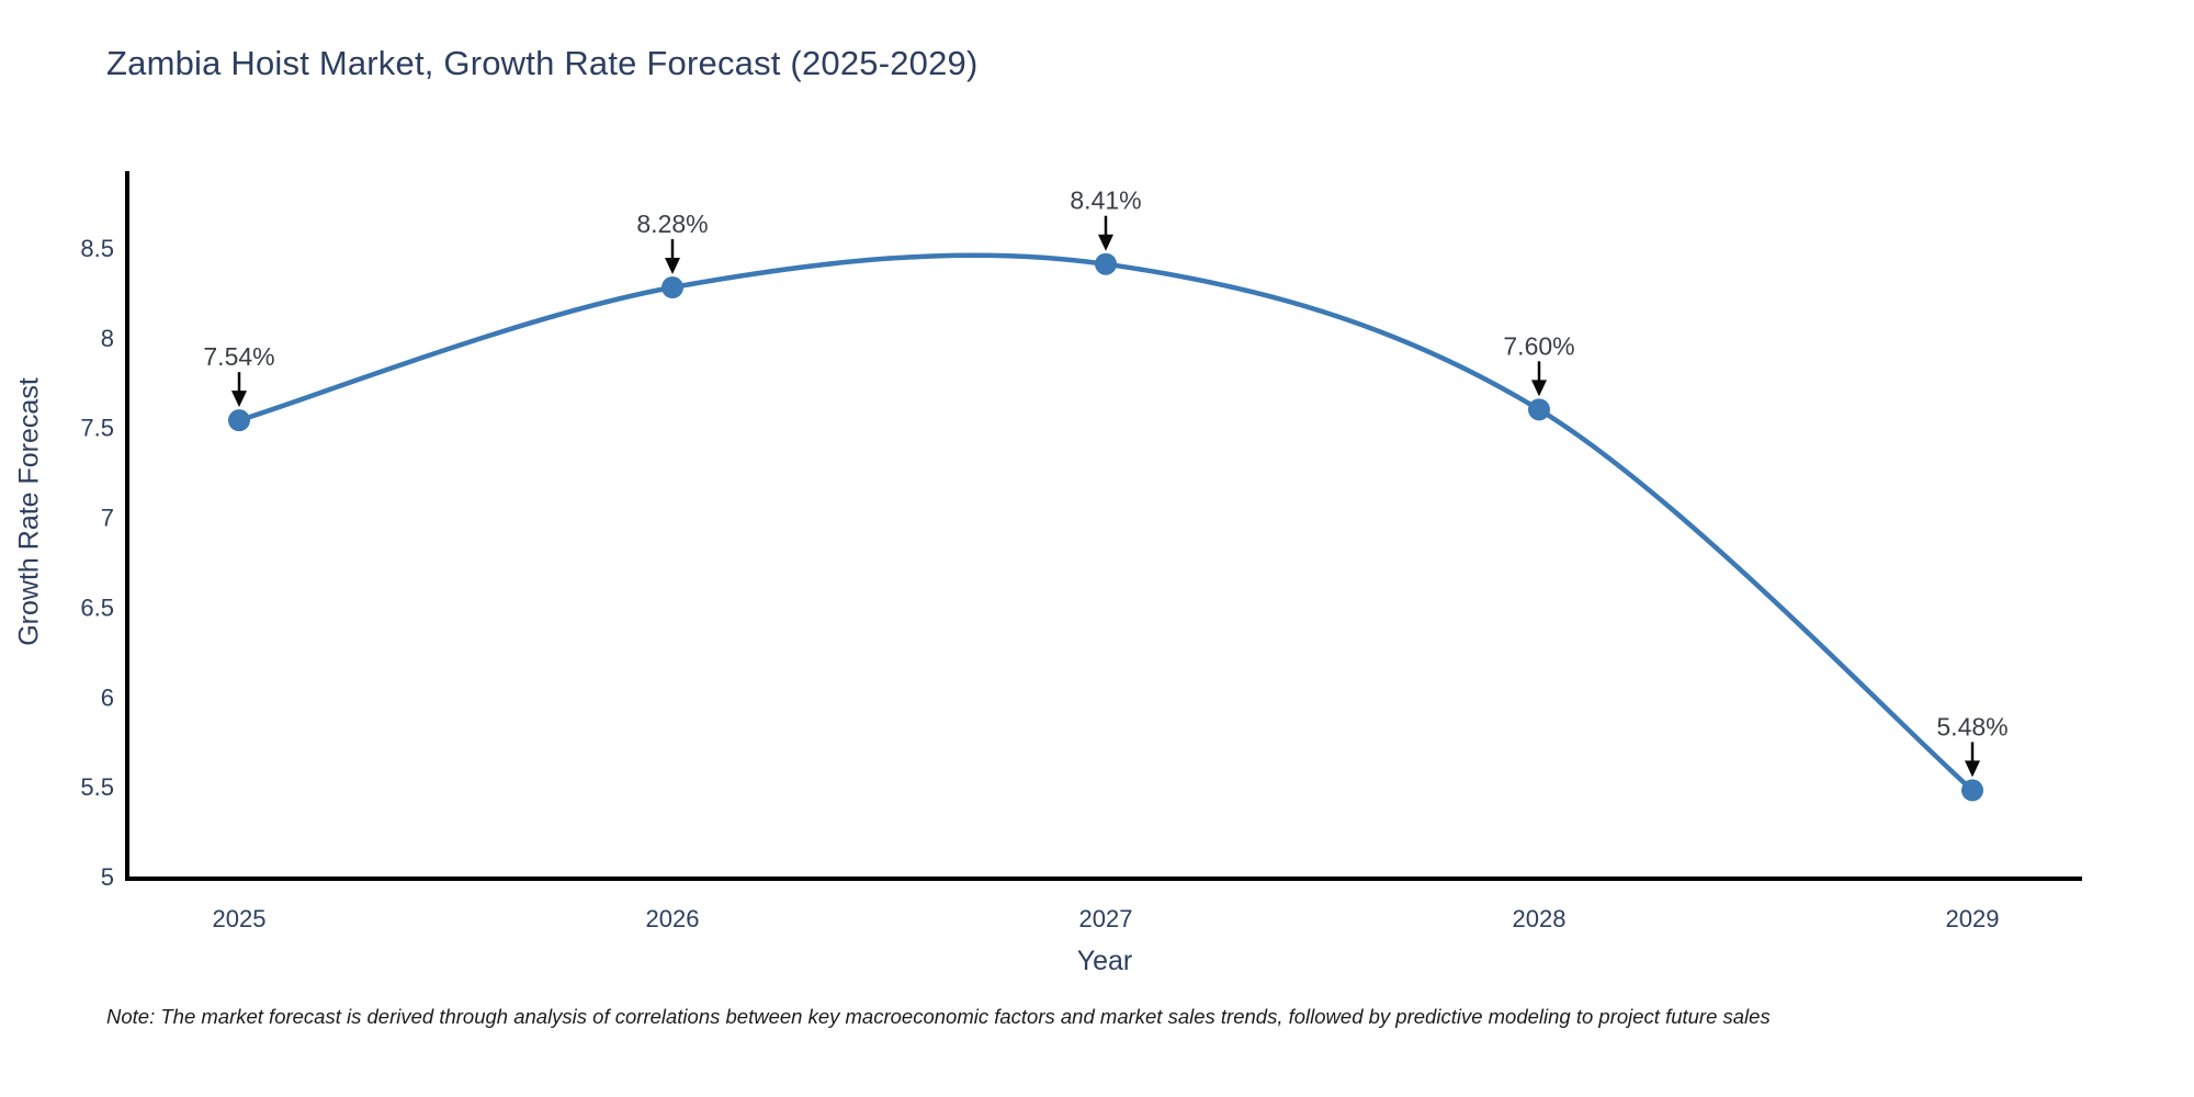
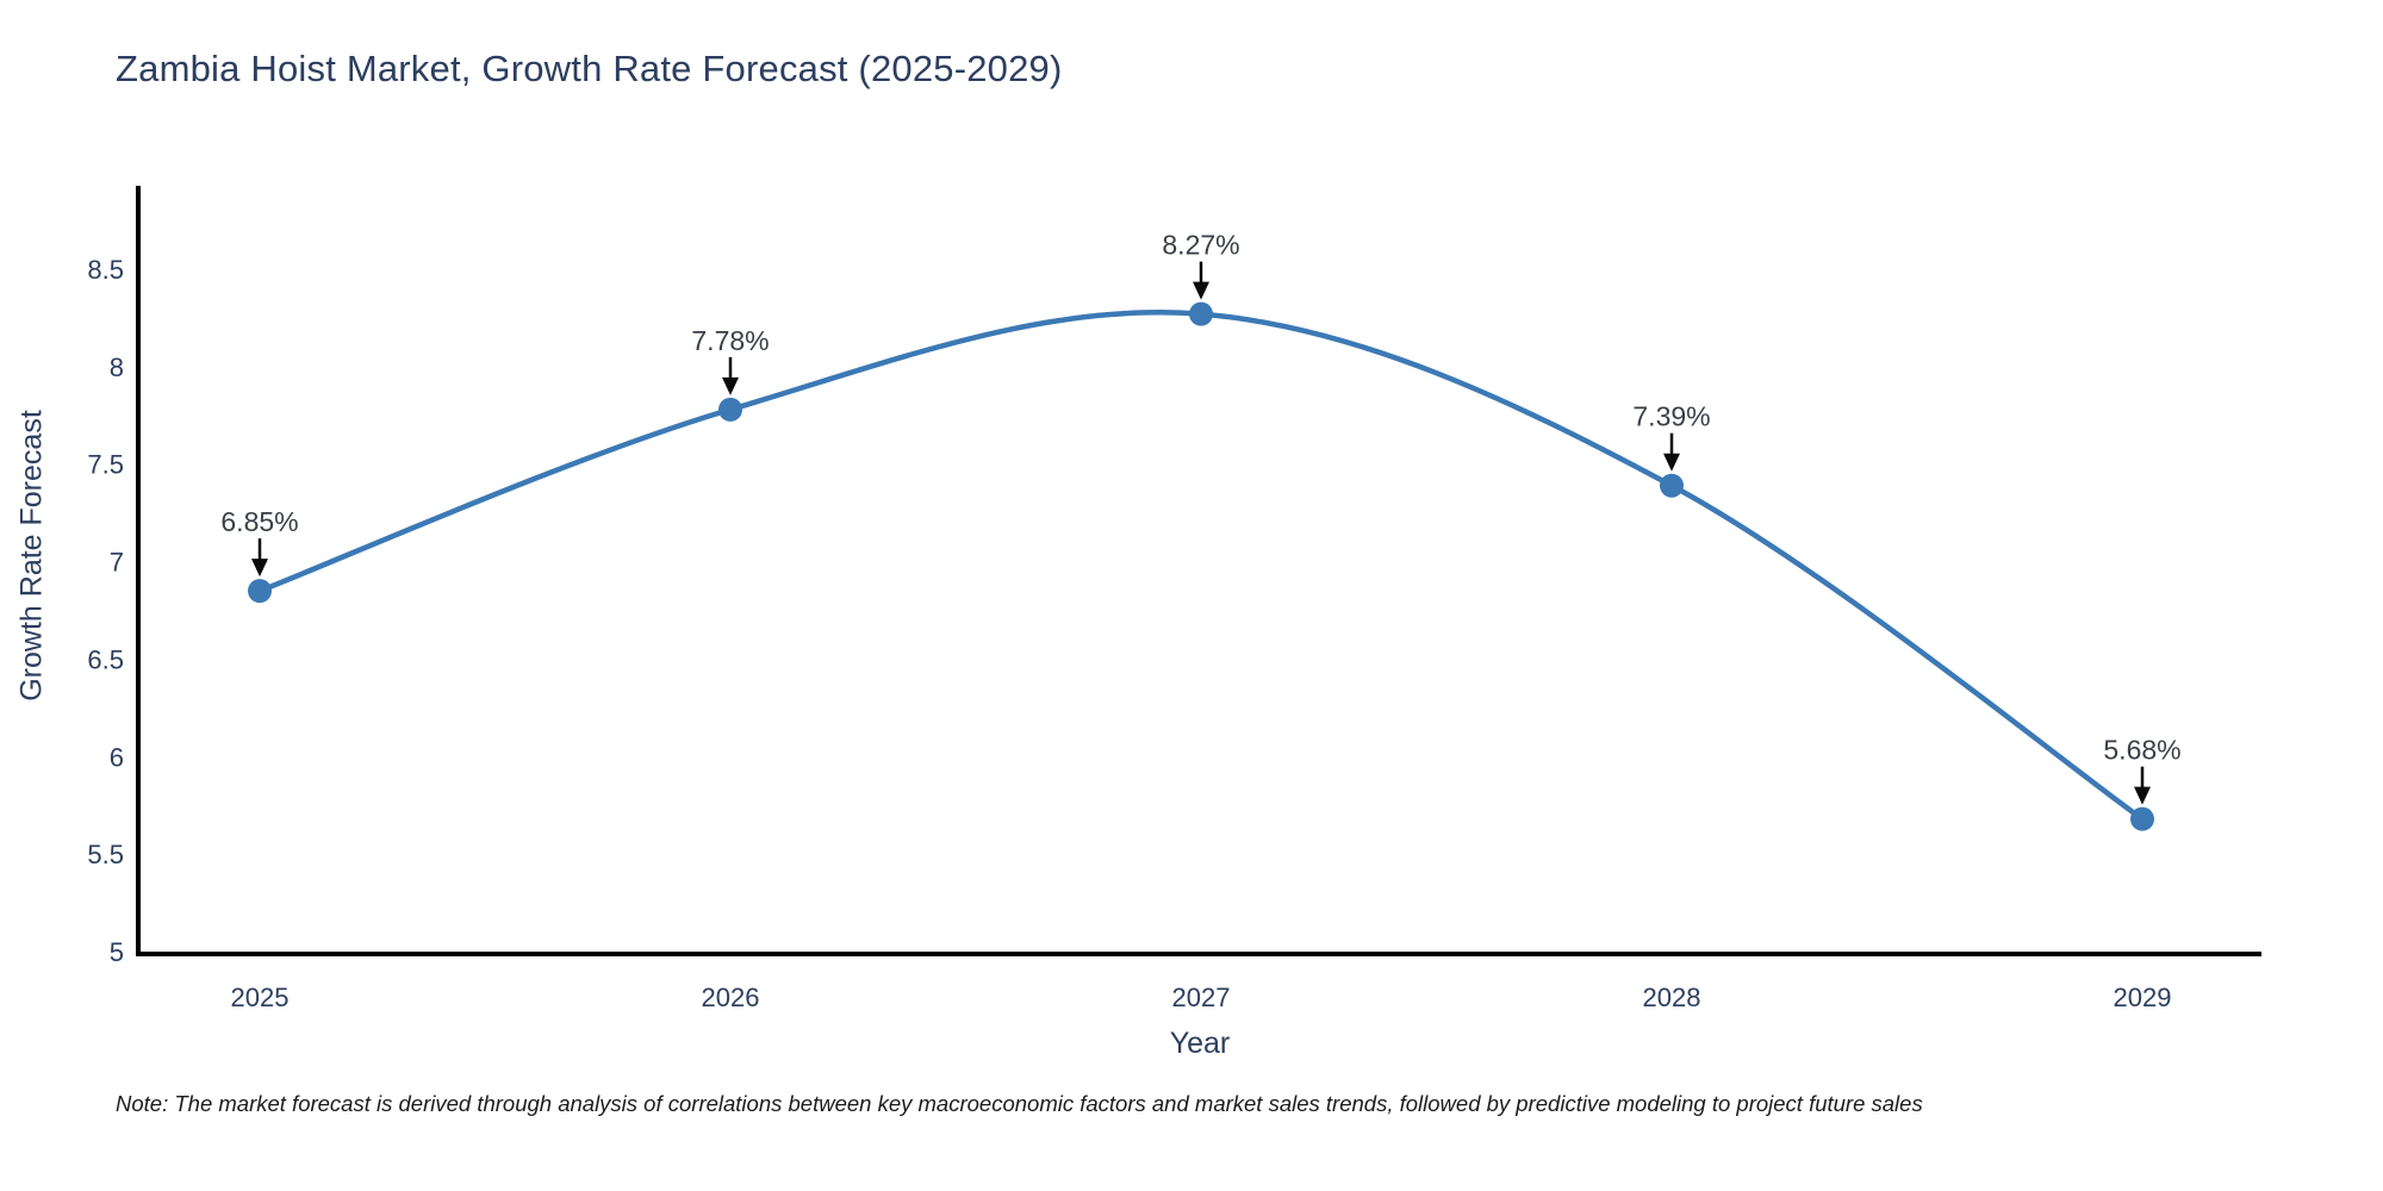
2025: 7.54% -> 6.85%
2026: 8.28% -> 7.78%
2027: 8.41% -> 8.27%
2028: 7.60% -> 7.39%
2029: 5.48% -> 5.68%
